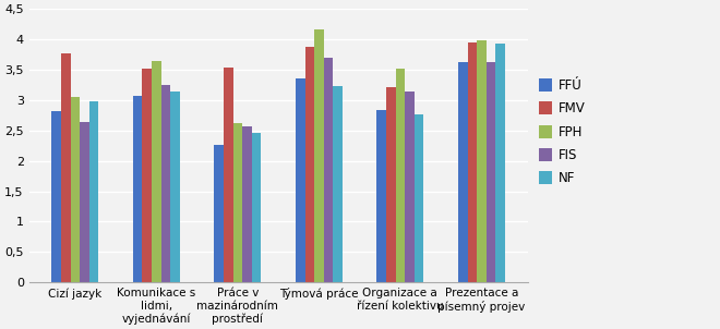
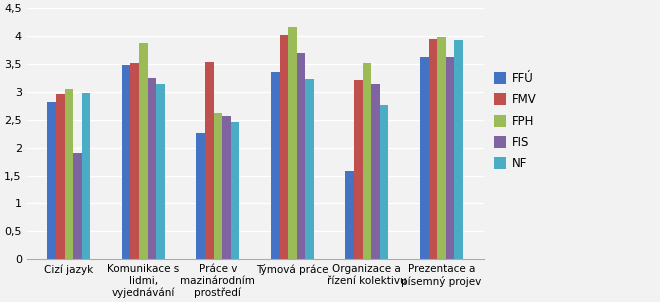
FMV/Cizí jazyk: 3,77 -> 2,96
FIS/Cizí jazyk: 2,63 -> 1,90
FFÚ/Komunikace s lidmi, vyjednávání: 3,07 -> 3,48
FPH/Komunikace s lidmi, vyjednávání: 3,65 -> 3,88
FMV/Týmová práce: 3,87 -> 4,02
FFÚ/Organizace a řízení kolektivu: 2,83 -> 1,58
